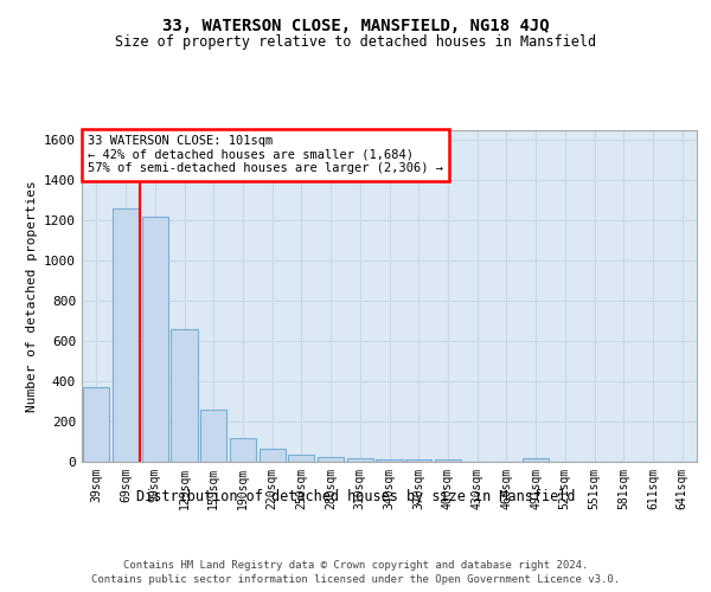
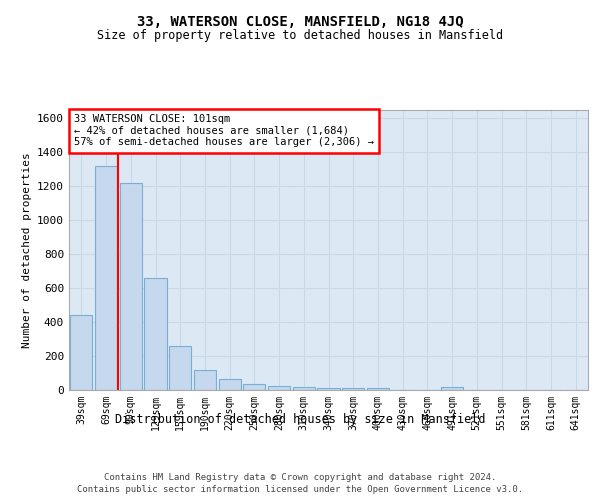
39sqm: 370 -> 440
69sqm: 1260 -> 1320
